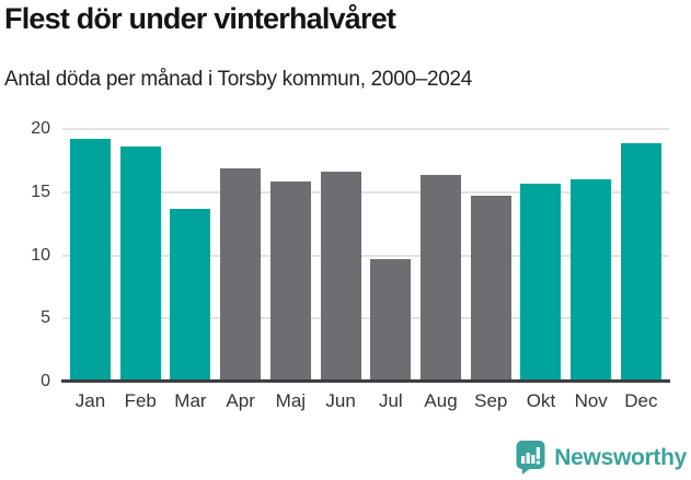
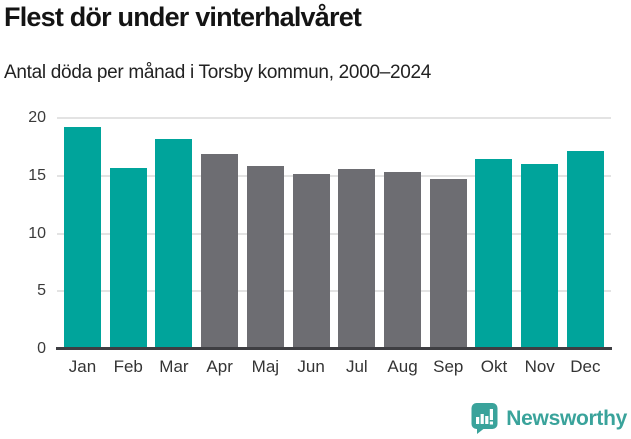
Feb: 18.5 -> 15.6
Mar: 13.6 -> 18.1
Jun: 16.5 -> 15.1
Jul: 9.6 -> 15.5
Aug: 16.3 -> 15.2
Okt: 15.6 -> 16.4
Dec: 18.8 -> 17.1
